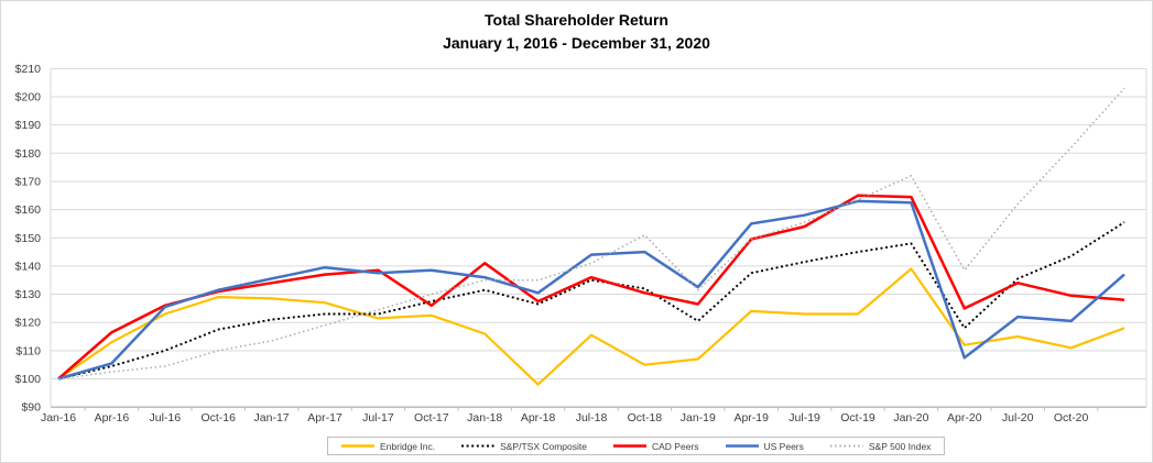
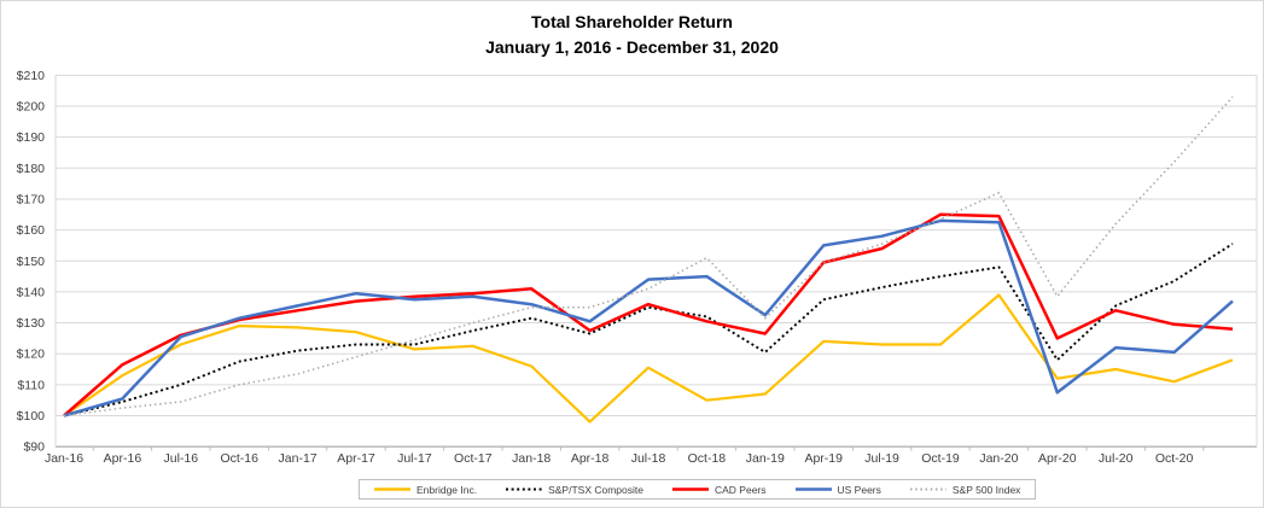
CAD Peers/Oct-17: $126 -> $140
